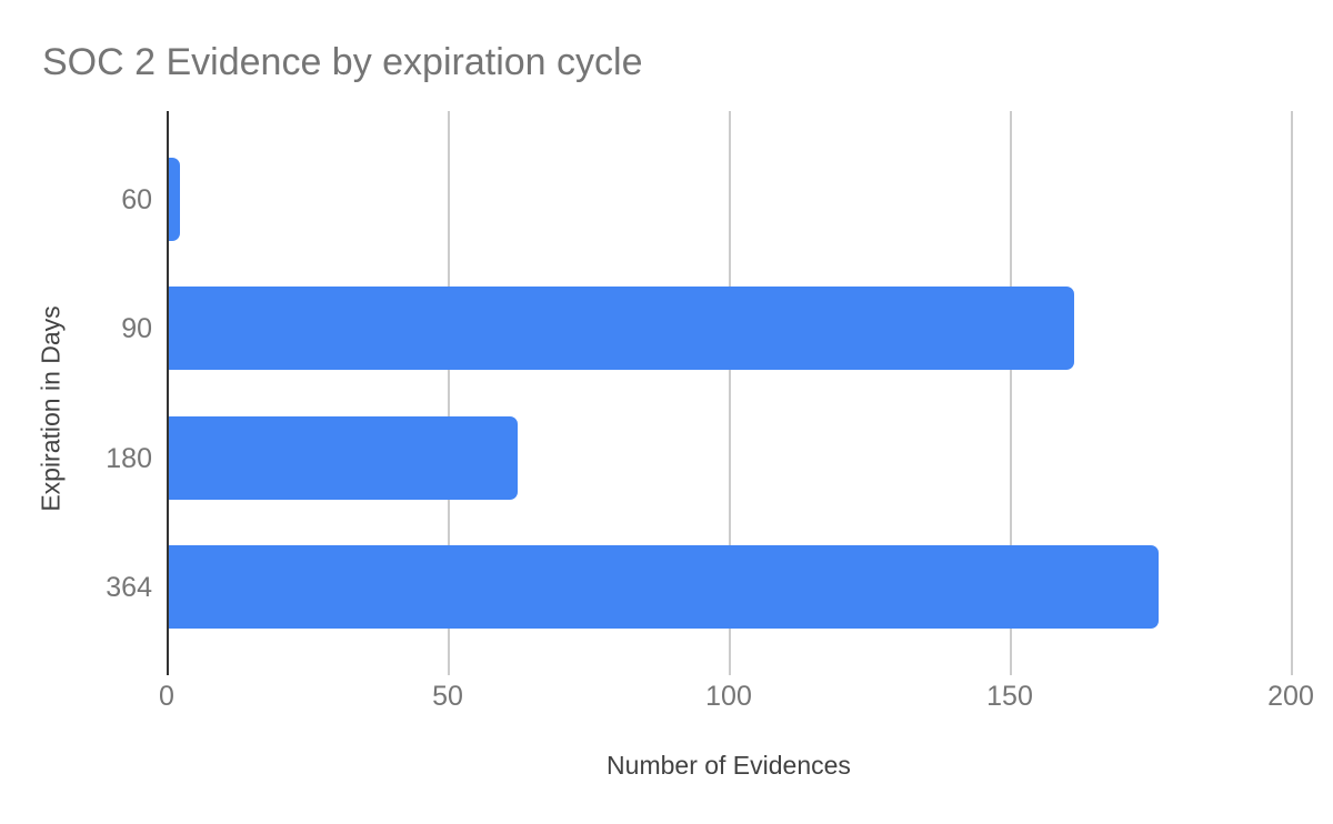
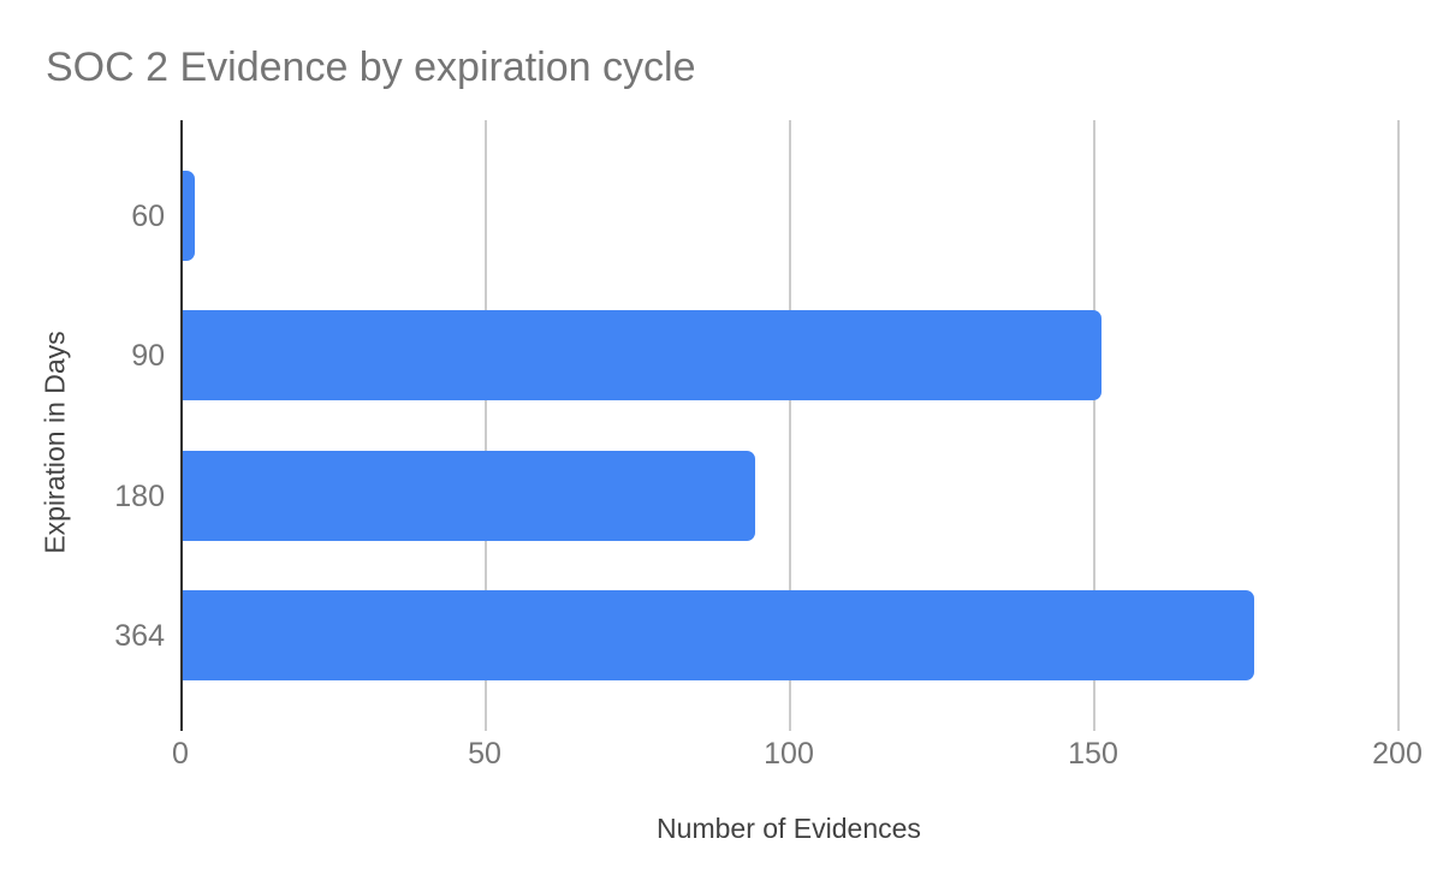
90: 161 -> 151
180: 62 -> 94
